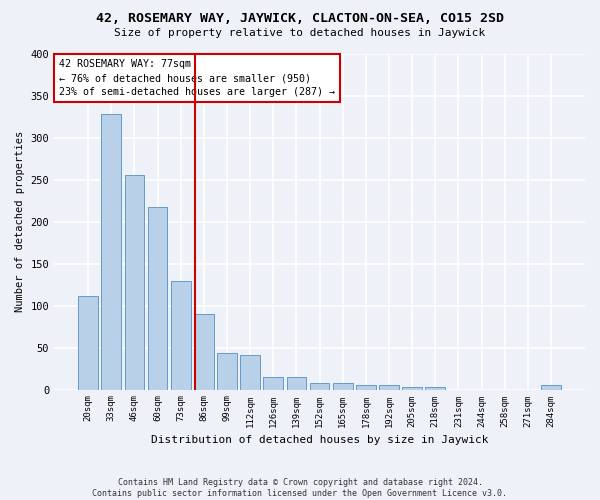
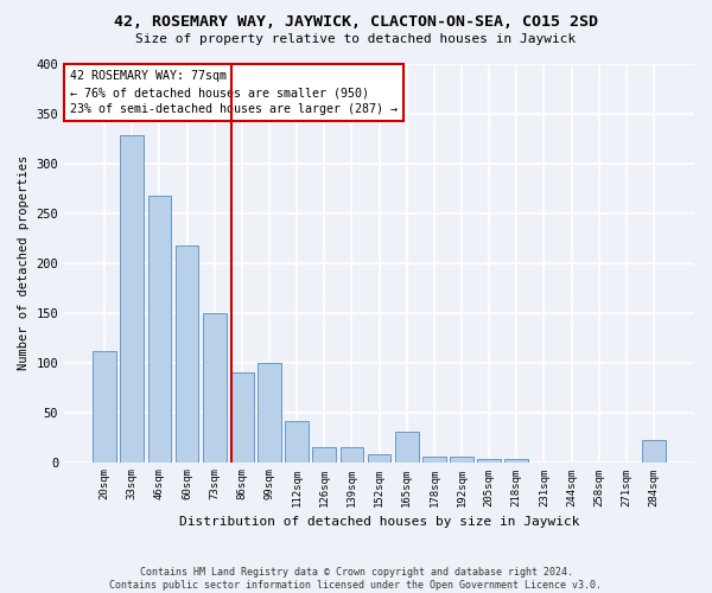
46sqm: 256 -> 268
73sqm: 130 -> 150
99sqm: 43 -> 100
165sqm: 8 -> 30
284sqm: 5 -> 22
